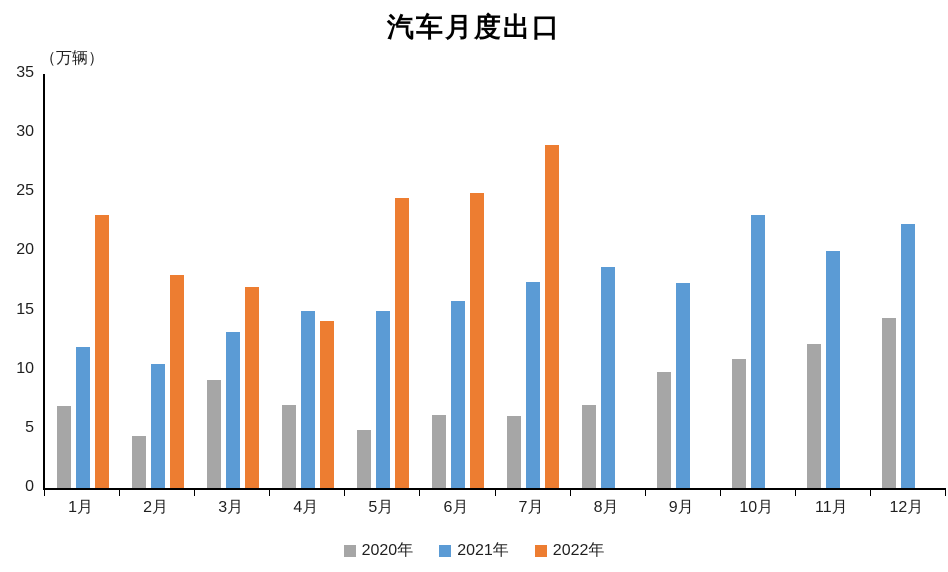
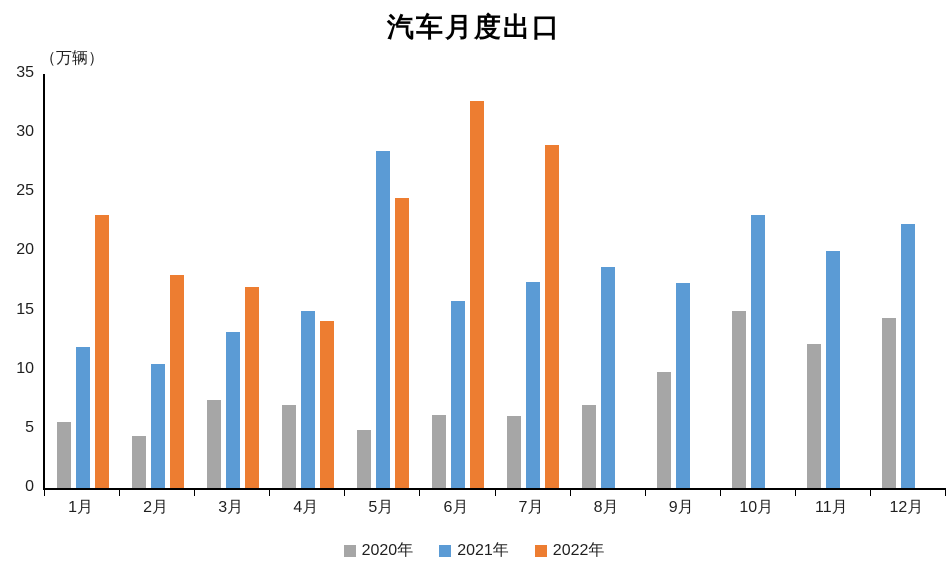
2020年/1月: 6.9 -> 5.6
2020年/3月: 9.1 -> 7.4
2021年/5月: 15.0 -> 28.5
2022年/6月: 24.9 -> 32.7
2020年/10月: 10.9 -> 15.0
